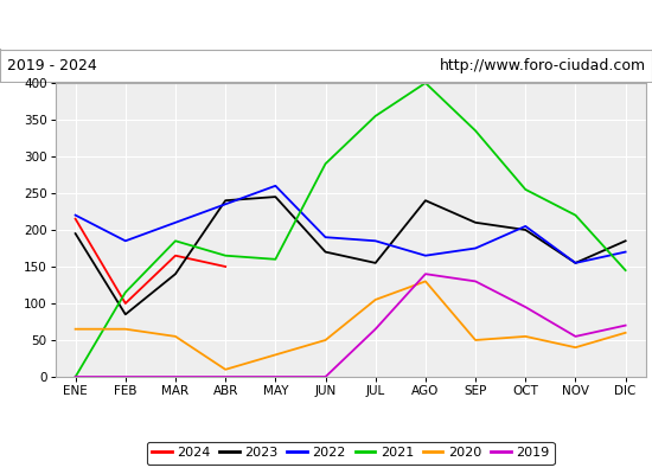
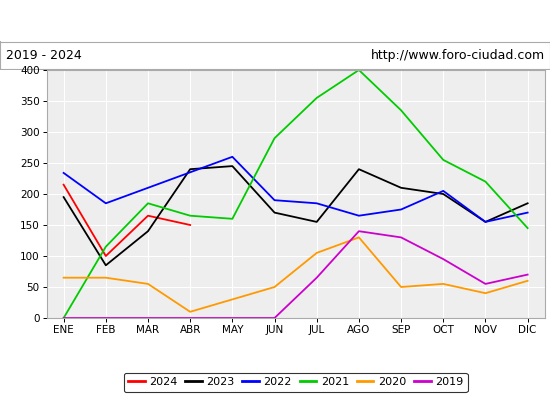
2022/ENE: 220 -> 234
